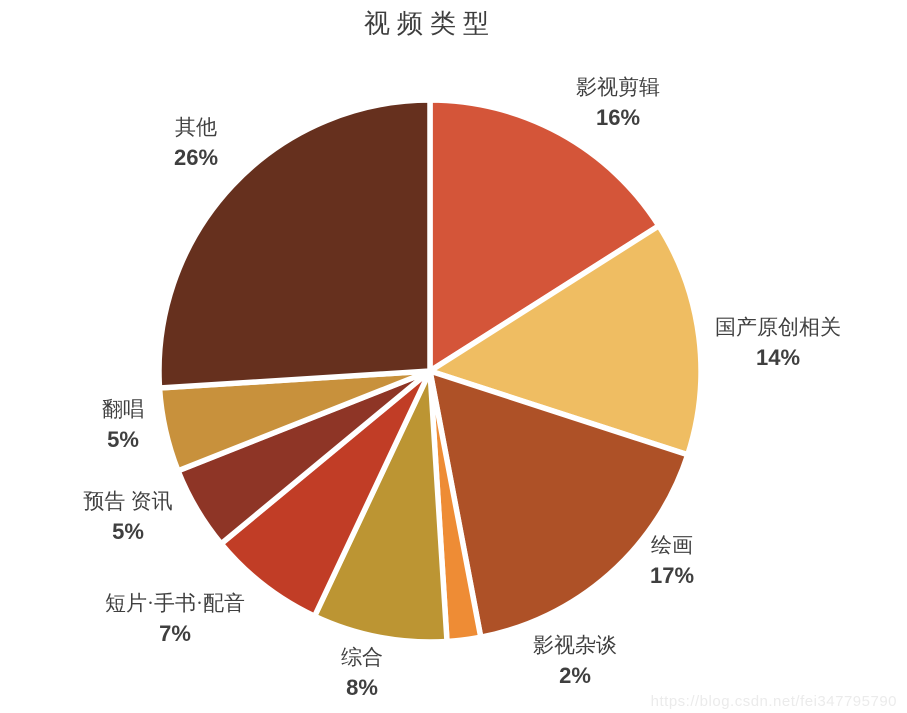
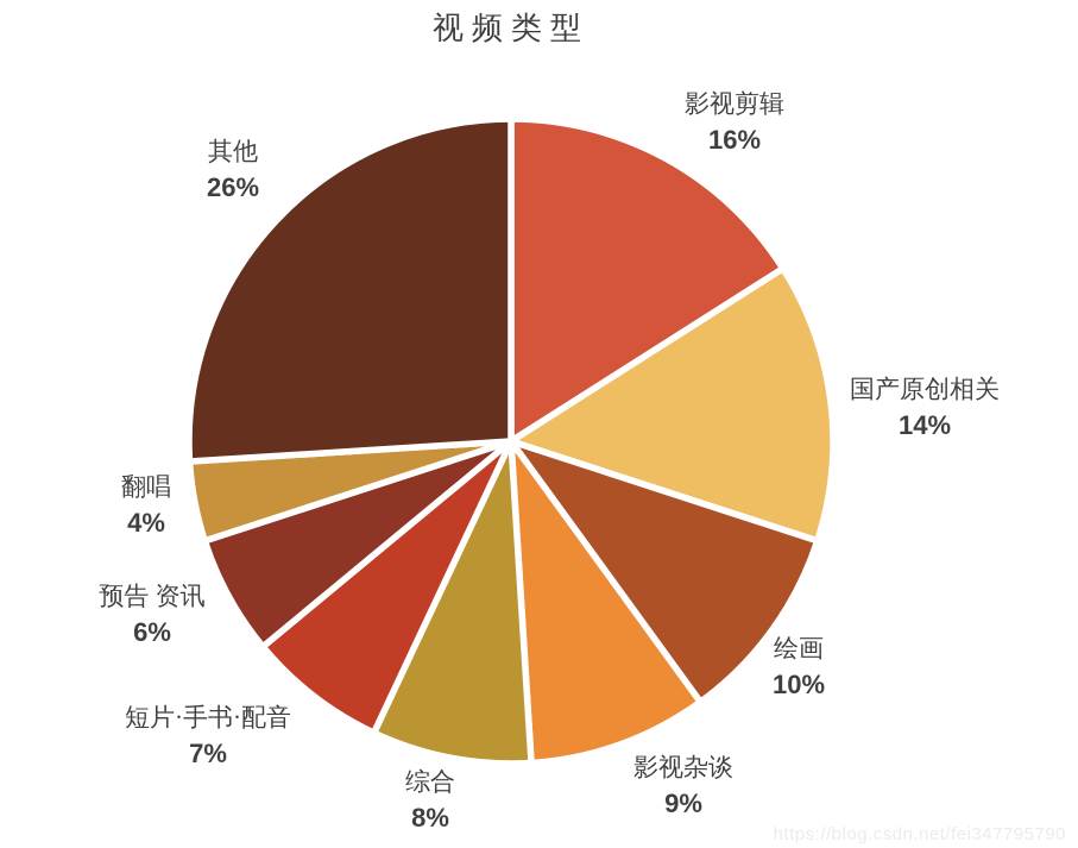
绘画: 17% -> 10%
影视杂谈: 2% -> 9%
预告 资讯: 5% -> 6%
翻唱: 5% -> 4%
